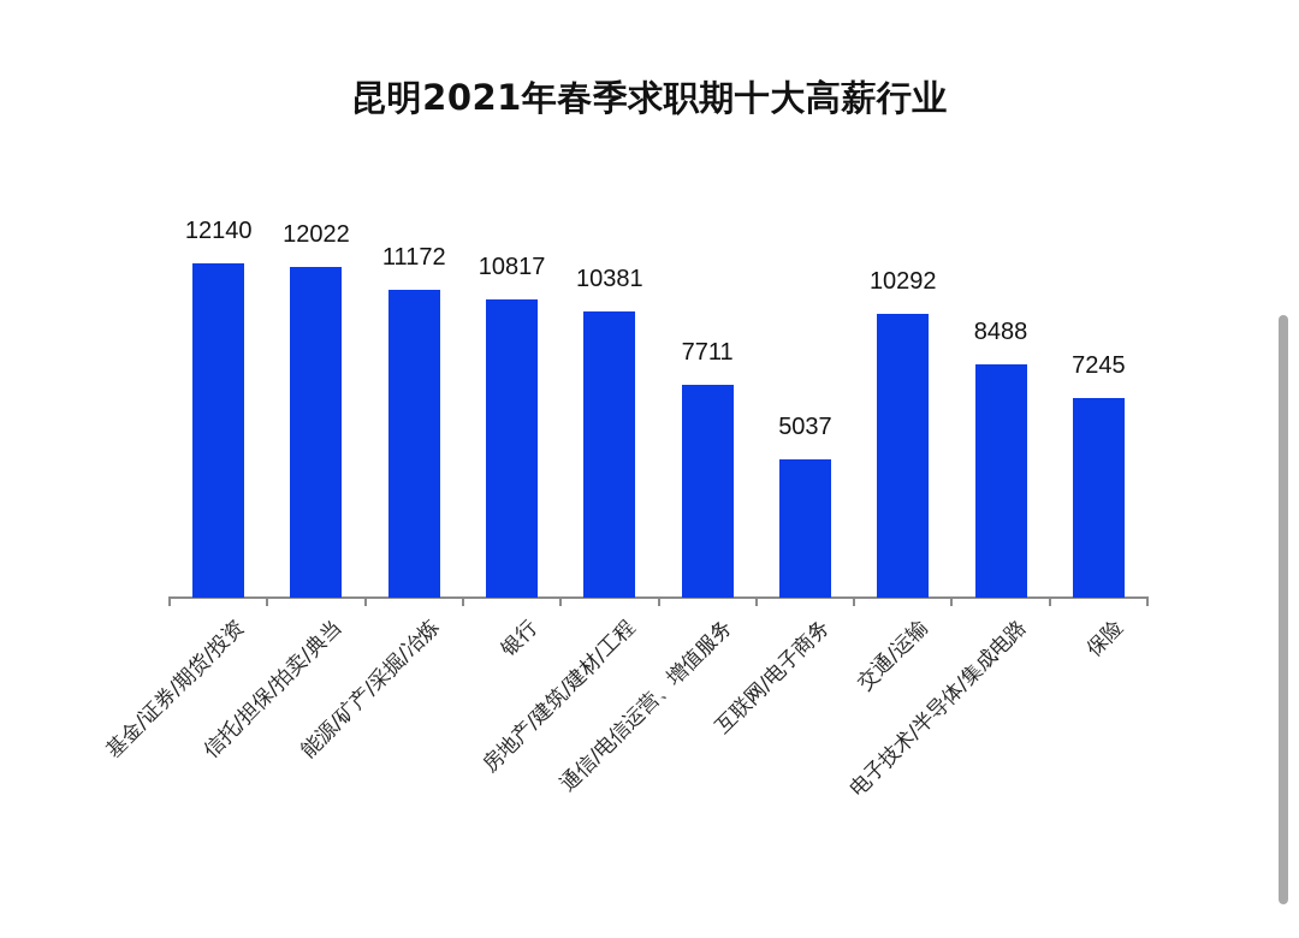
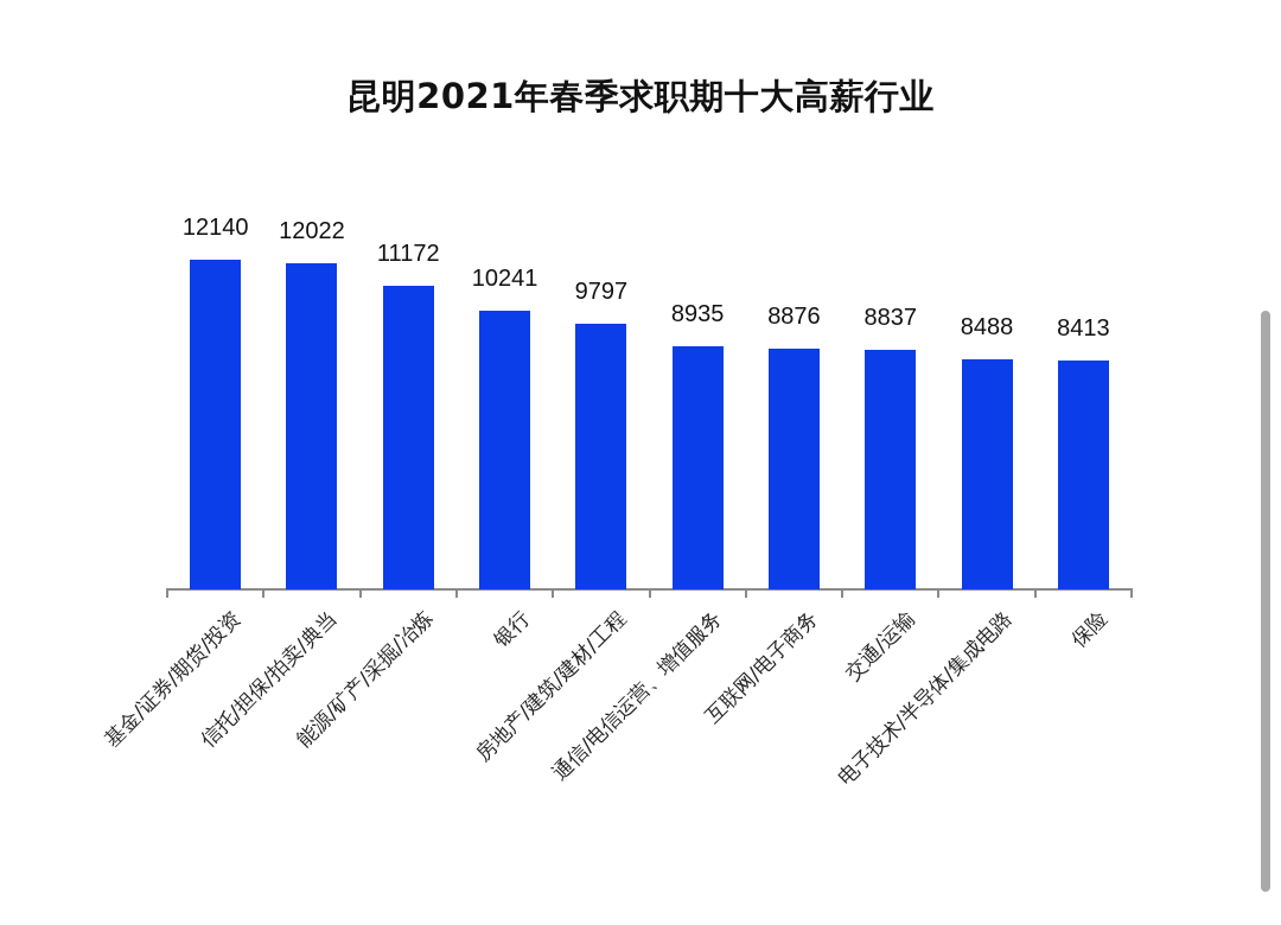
银行: 10817 -> 10241
房地产/建筑/建材/工程: 10381 -> 9797
通信/电信运营、增值服务: 7711 -> 8935
互联网/电子商务: 5037 -> 8876
交通/运输: 10292 -> 8837
保险: 7245 -> 8413
